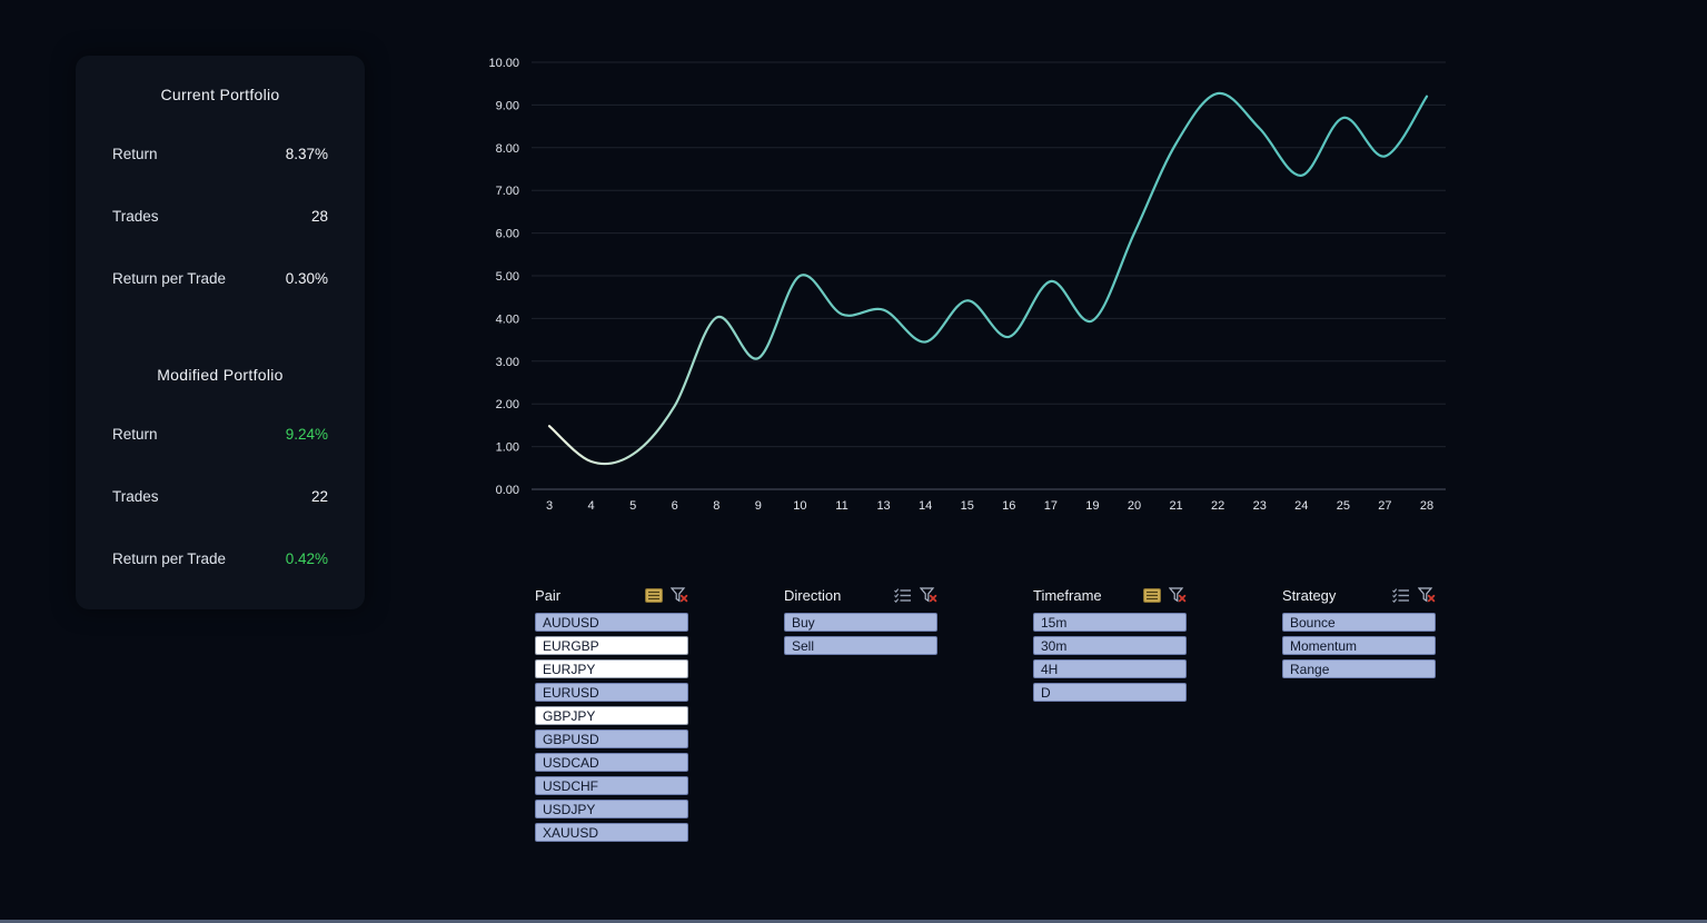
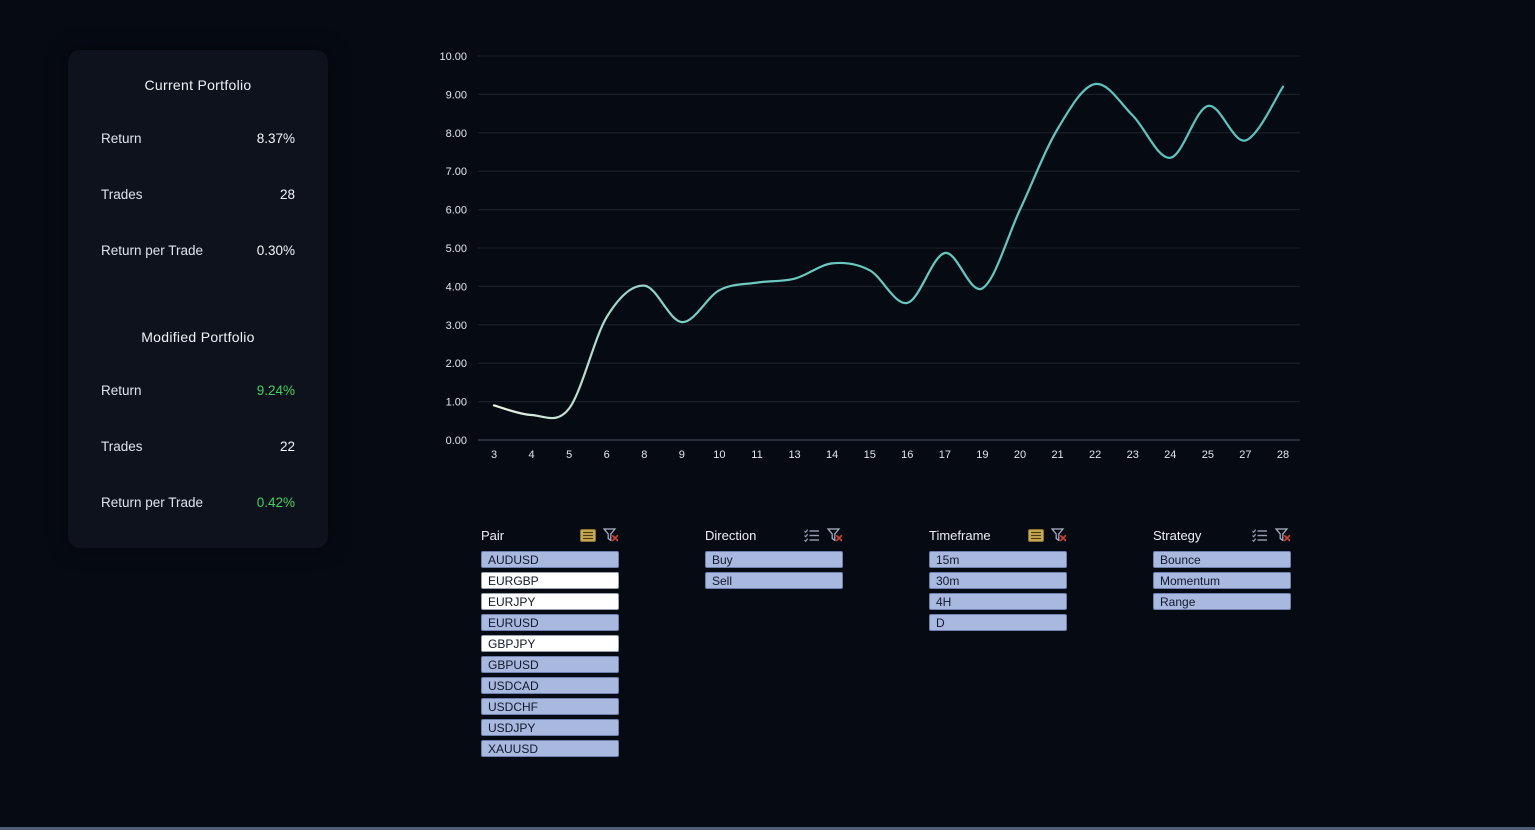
3: 1.5 -> 0.9
6: 1.9 -> 3.2
10: 5.0 -> 3.9
14: 3.5 -> 4.6
